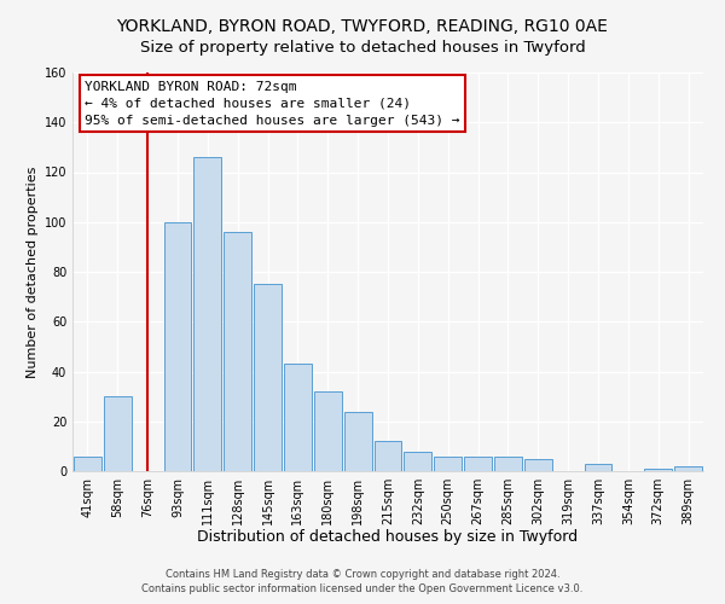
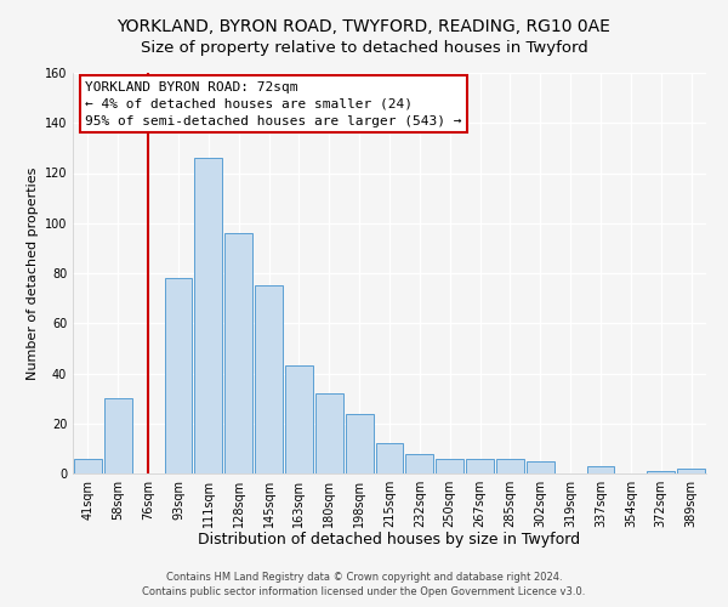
93sqm: 100 -> 78
